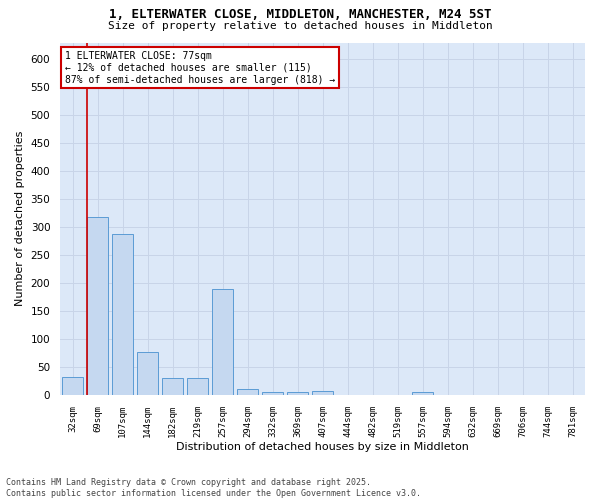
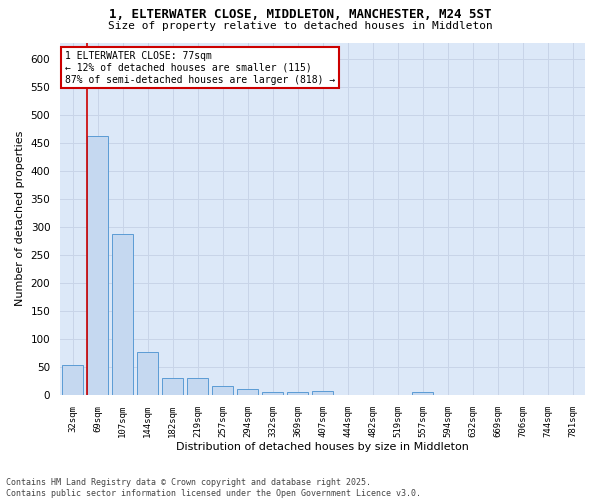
32sqm: 32 -> 53
69sqm: 318 -> 463
257sqm: 190 -> 16
